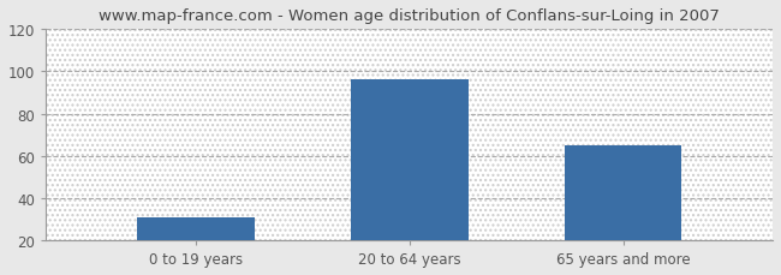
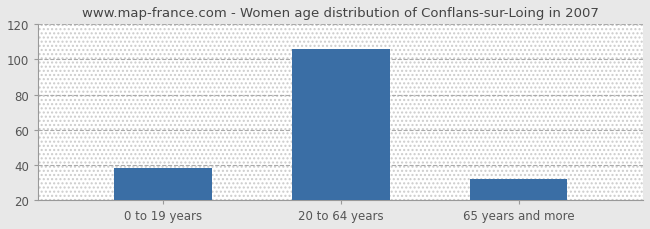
0 to 19 years: 31 -> 38
20 to 64 years: 96 -> 106
65 years and more: 65 -> 32
